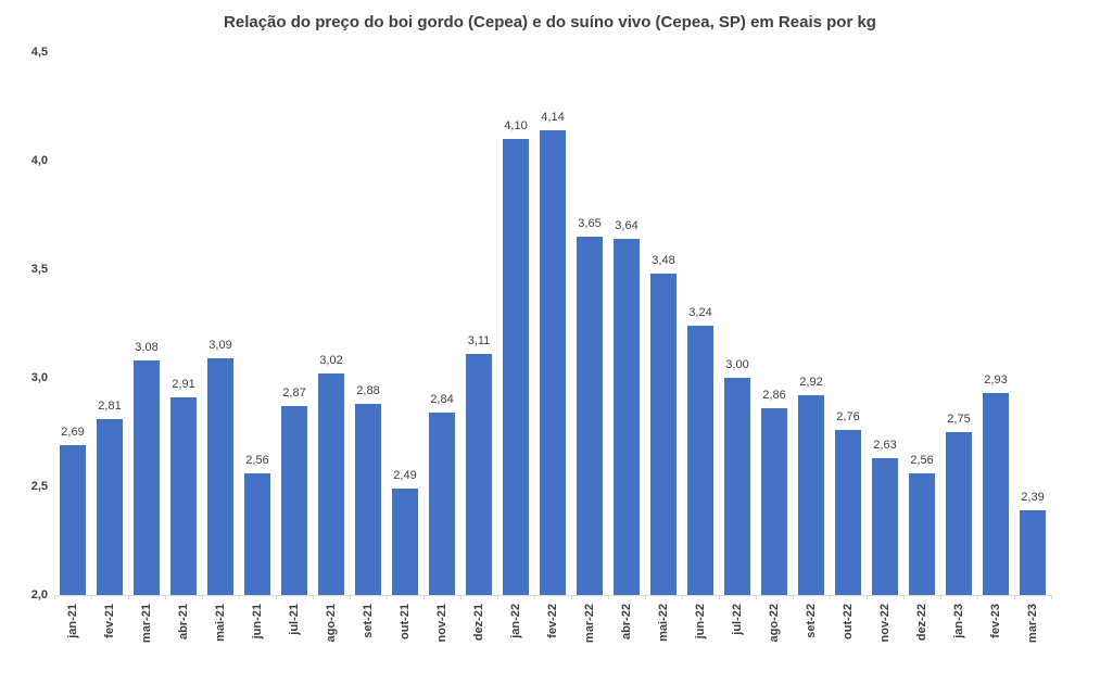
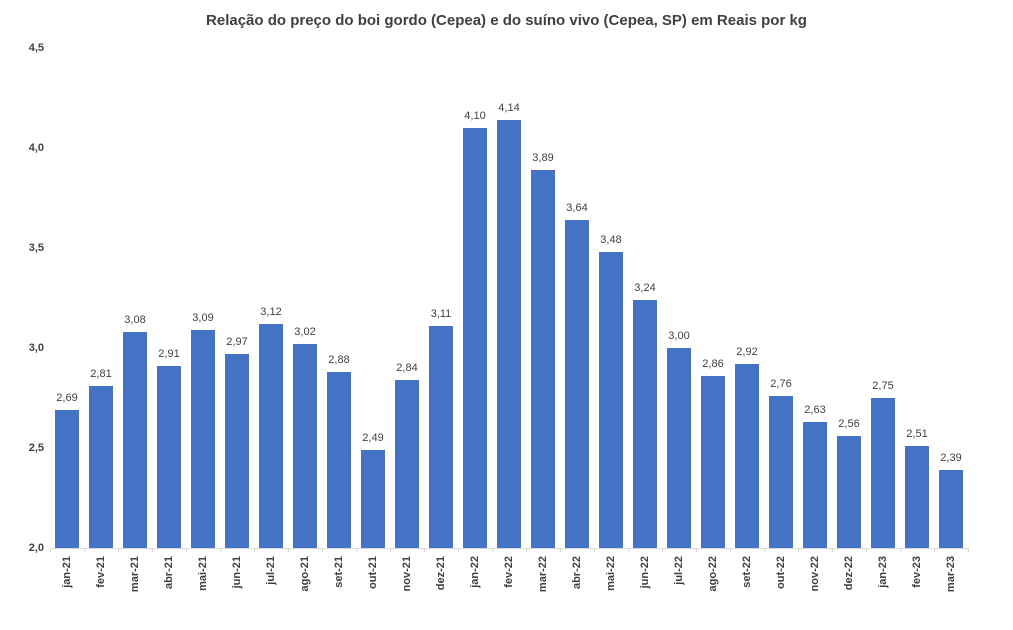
jun-21: 2,56 -> 2,97
jul-21: 2,87 -> 3,12
mar-22: 3,65 -> 3,89
fev-23: 2,93 -> 2,51
